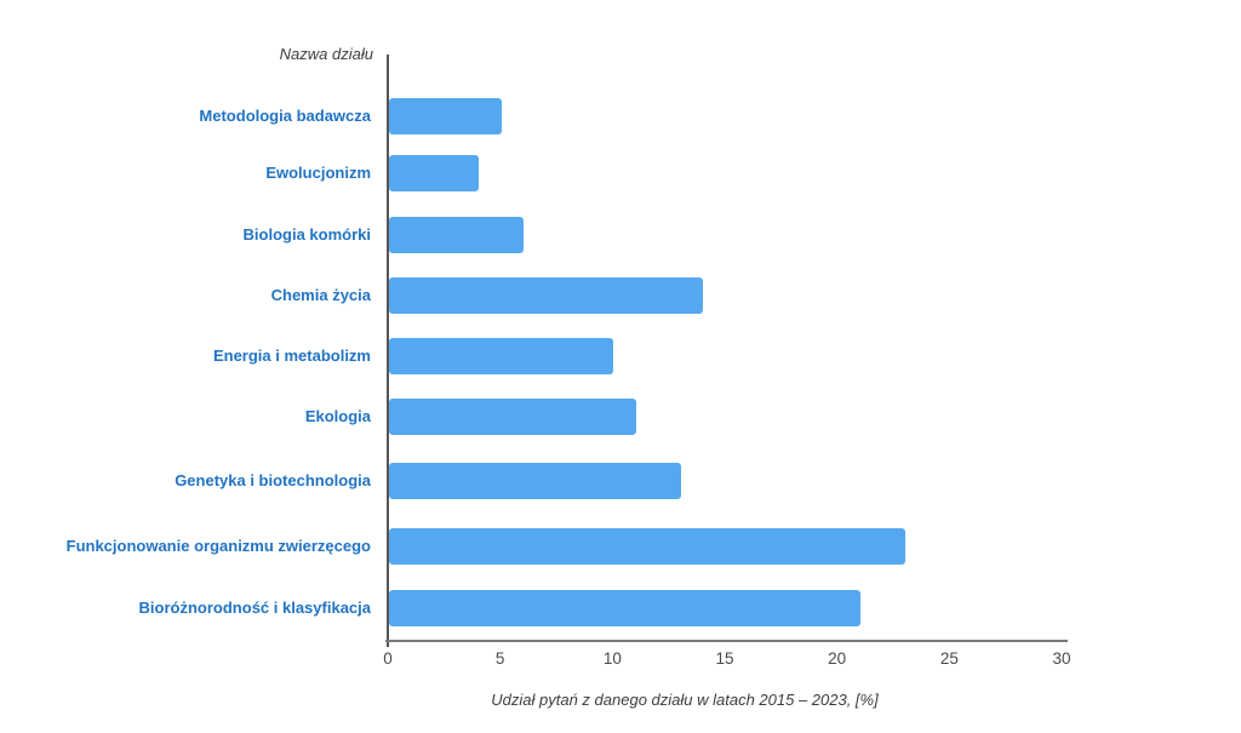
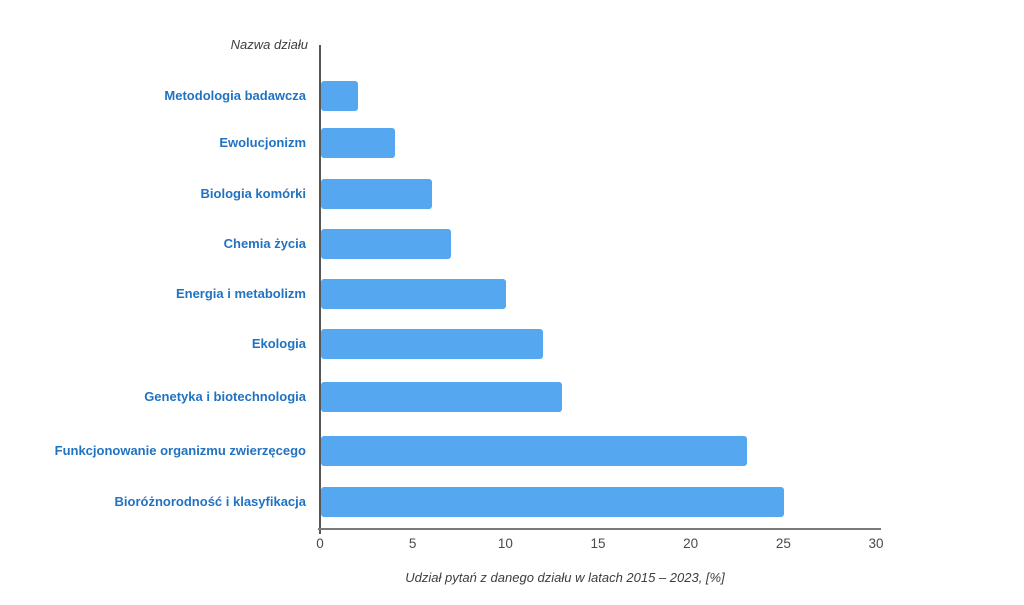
Metodologia badawcza: 5 -> 2
Chemia życia: 14 -> 7
Ekologia: 11 -> 12
Bioróżnorodność i klasyfikacja: 21 -> 25
